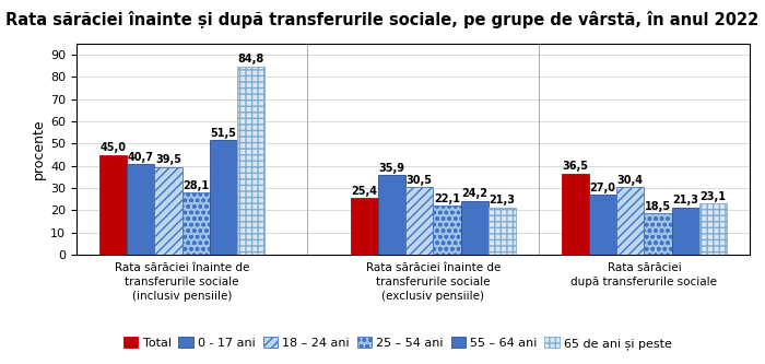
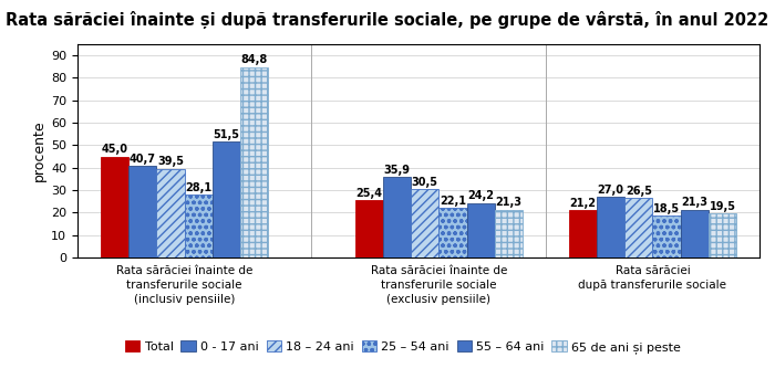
Total/Rata sărăciei după transferurile sociale: 36,5 -> 21,2
18 – 24 ani/Rata sărăciei după transferurile sociale: 30,4 -> 26,5
65 de ani și peste/Rata sărăciei după transferurile sociale: 23,1 -> 19,5
